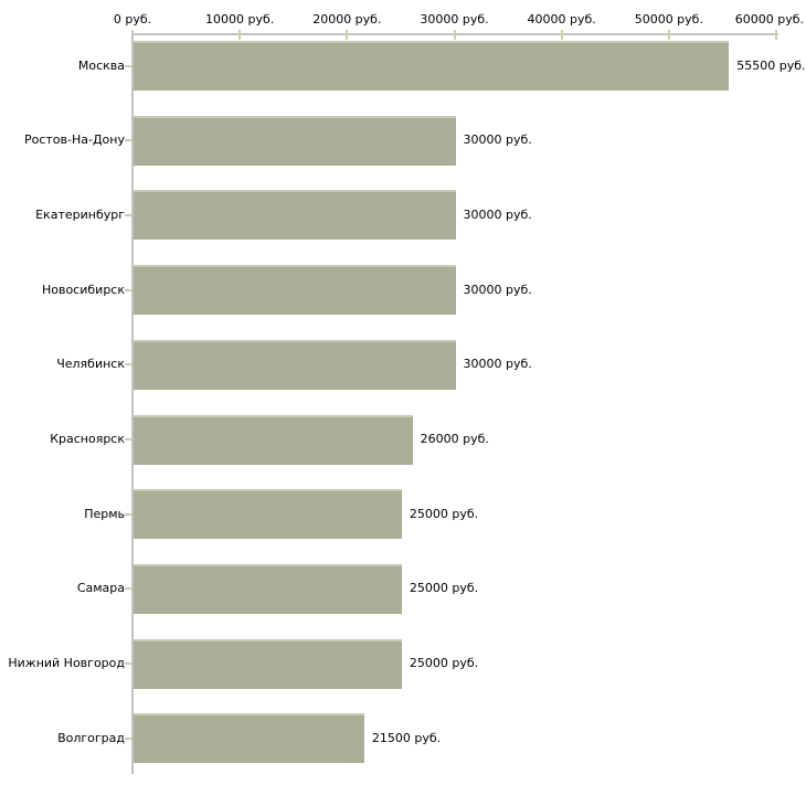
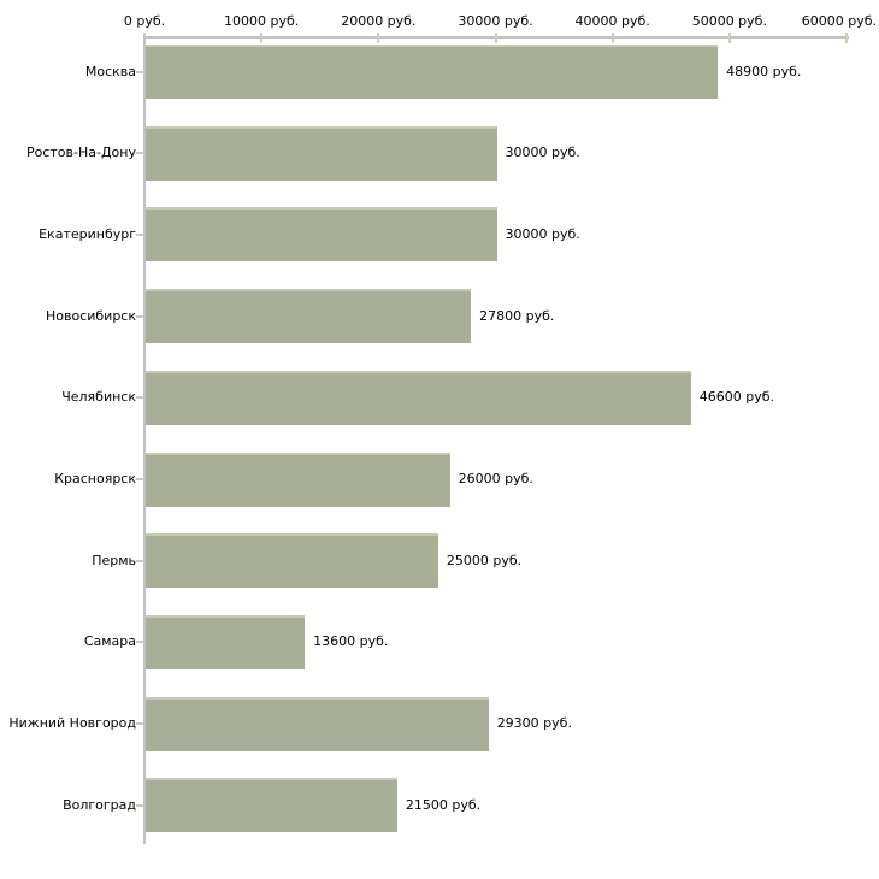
Москва: 55500 -> 48900
Новосибирск: 30000 -> 27800
Челябинск: 30000 -> 46600
Самара: 25000 -> 13600
Нижний Новгород: 25000 -> 29300
